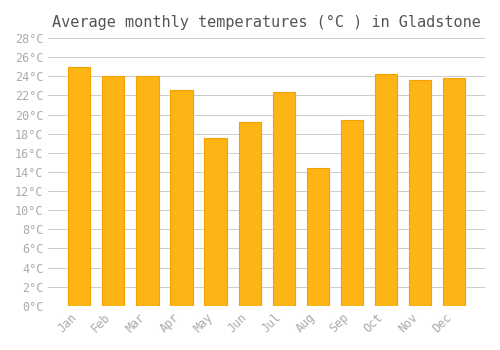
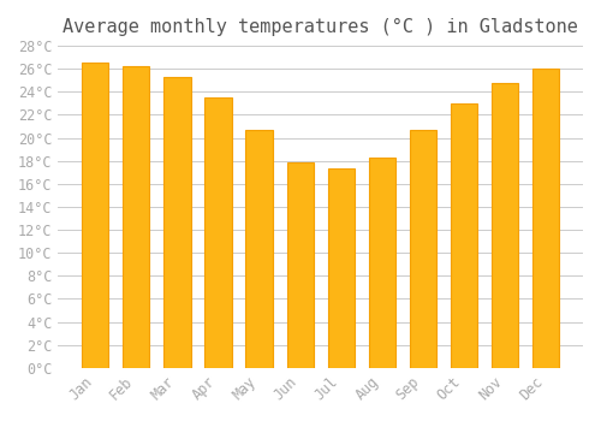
Jan: 25.0°C -> 26.5°C
Feb: 24.0°C -> 26.2°C
Mar: 24.0°C -> 25.3°C
Apr: 22.6°C -> 23.5°C
May: 17.6°C -> 20.7°C
Jun: 19.2°C -> 17.9°C
Jul: 22.4°C -> 17.3°C
Aug: 14.4°C -> 18.3°C
Sep: 19.4°C -> 20.7°C
Oct: 24.2°C -> 23.0°C
Nov: 23.6°C -> 24.8°C
Dec: 23.8°C -> 26.0°C
